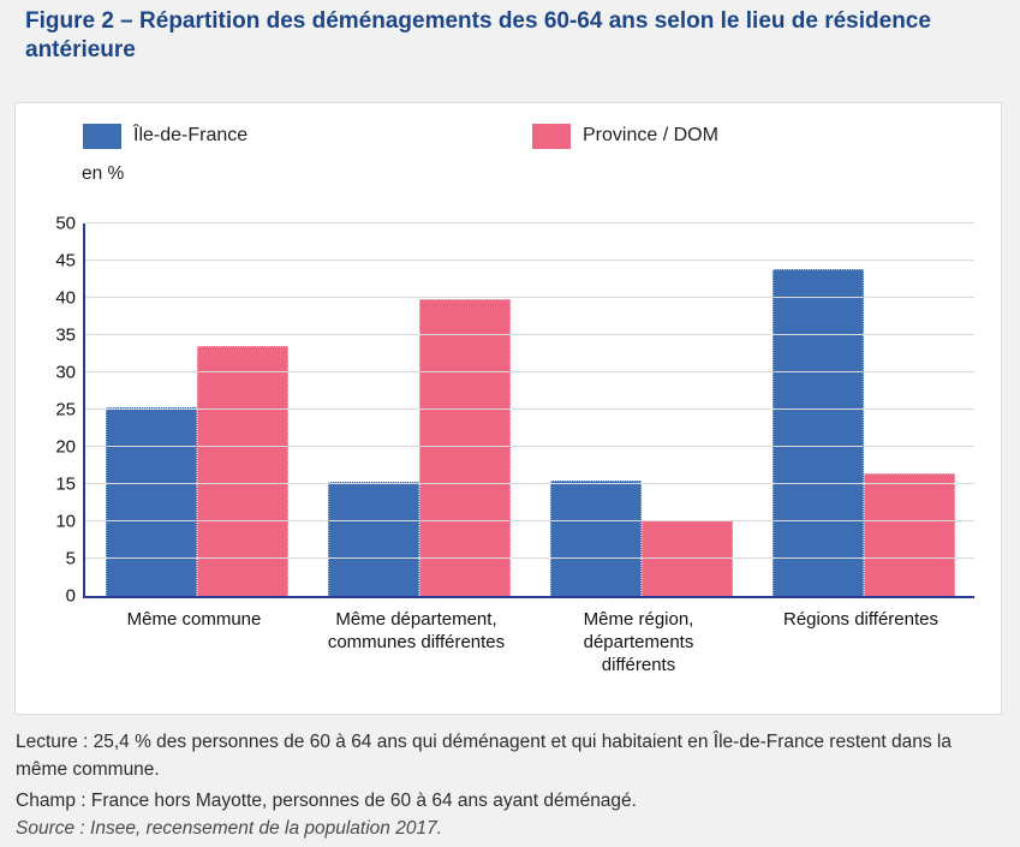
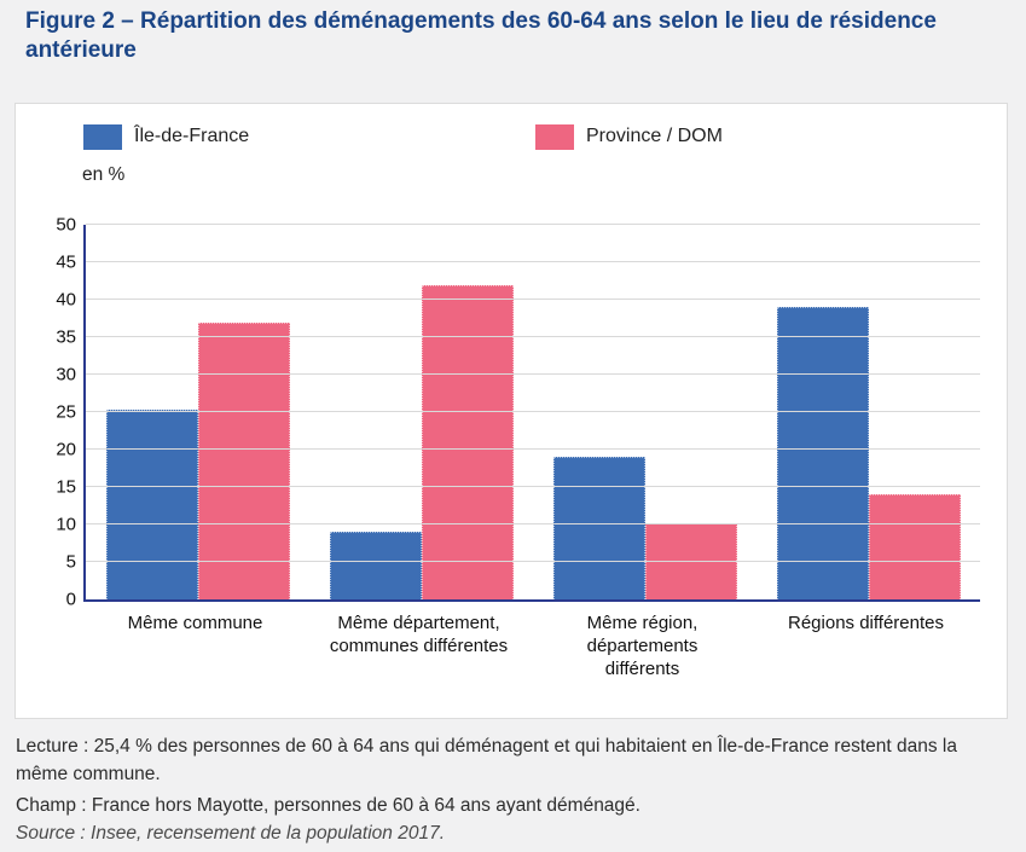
Province / DOM/Même commune: 34 -> 37
Île-de-France/Même département, communes différentes: 15 -> 9
Province / DOM/Même département, communes différentes: 40 -> 42
Île-de-France/Même région, départements différents: 16 -> 19
Île-de-France/Régions différentes: 44 -> 39
Province / DOM/Régions différentes: 16 -> 14
